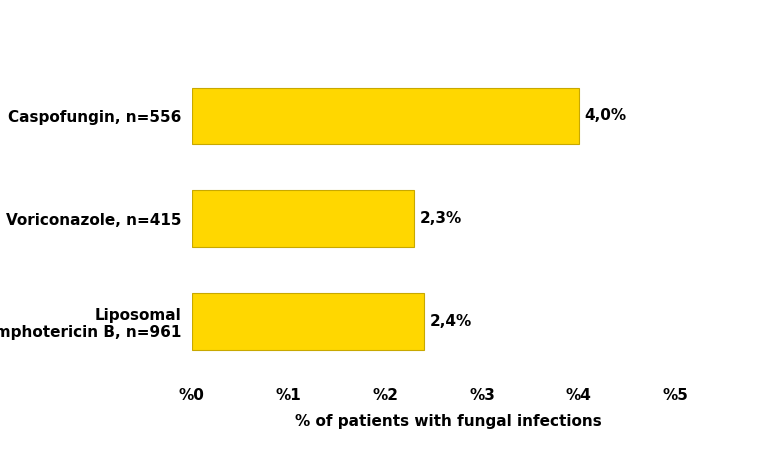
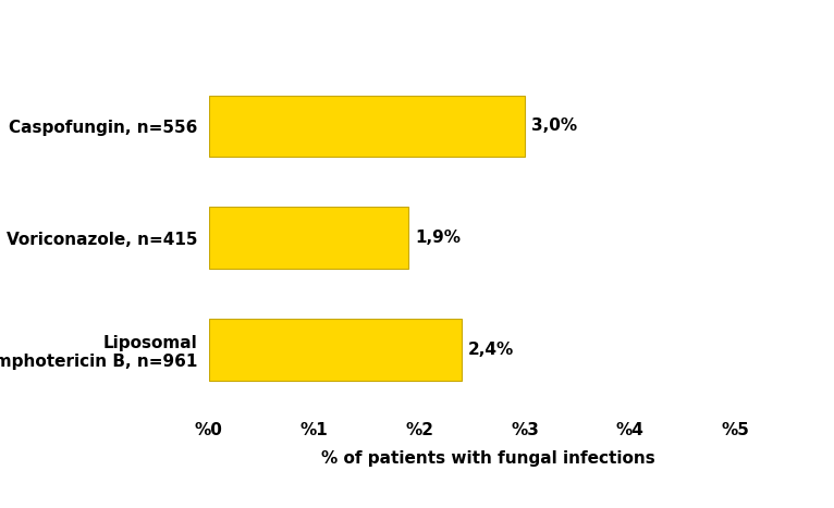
Caspofungin, n=556: 4,0% -> 3,0%
Voriconazole, n=415: 2,3% -> 1,9%
